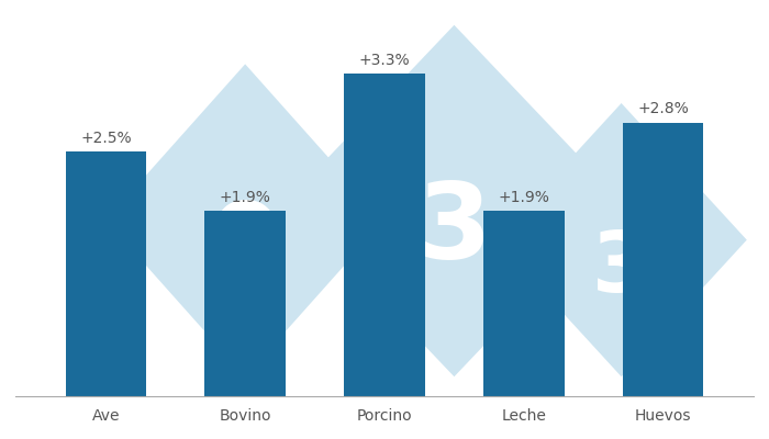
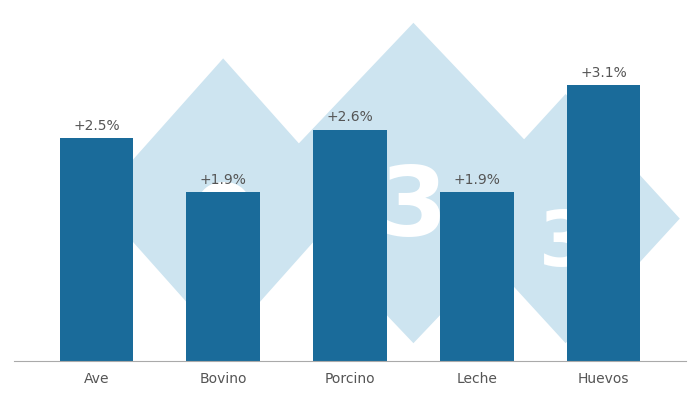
Porcino: +3.3% -> +2.6%
Huevos: +2.8% -> +3.1%
